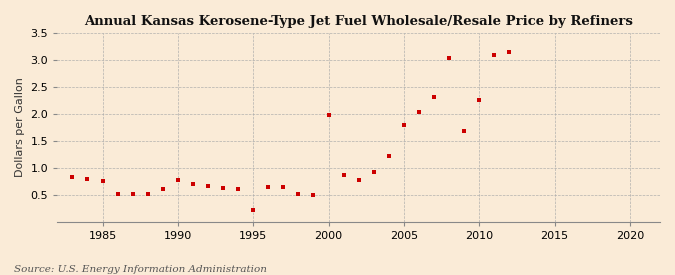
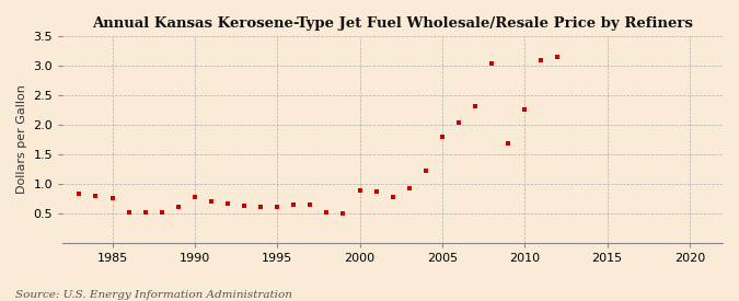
1995: 0.22 -> 0.60
2000: 1.98 -> 0.88
